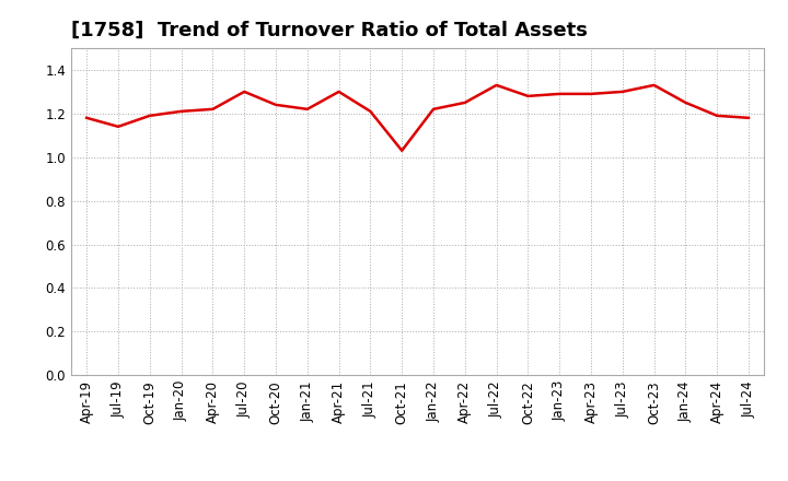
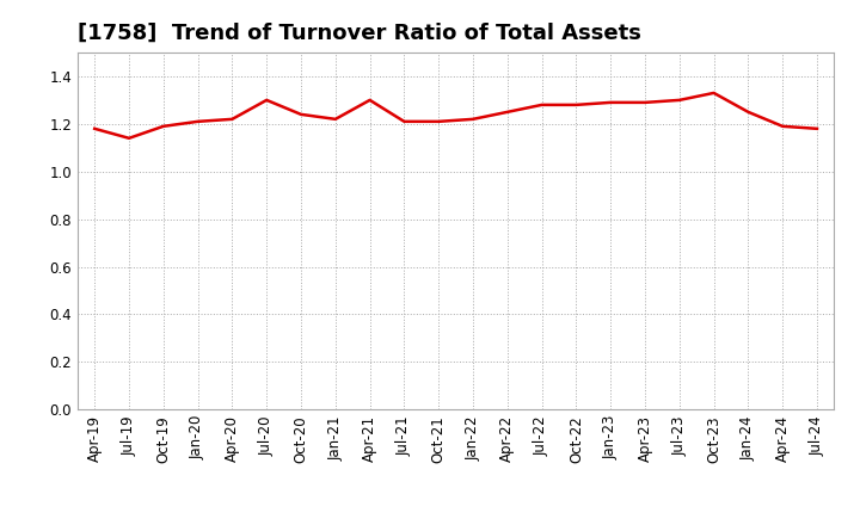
Oct-21: 1.03 -> 1.21
Jul-22: 1.33 -> 1.28
